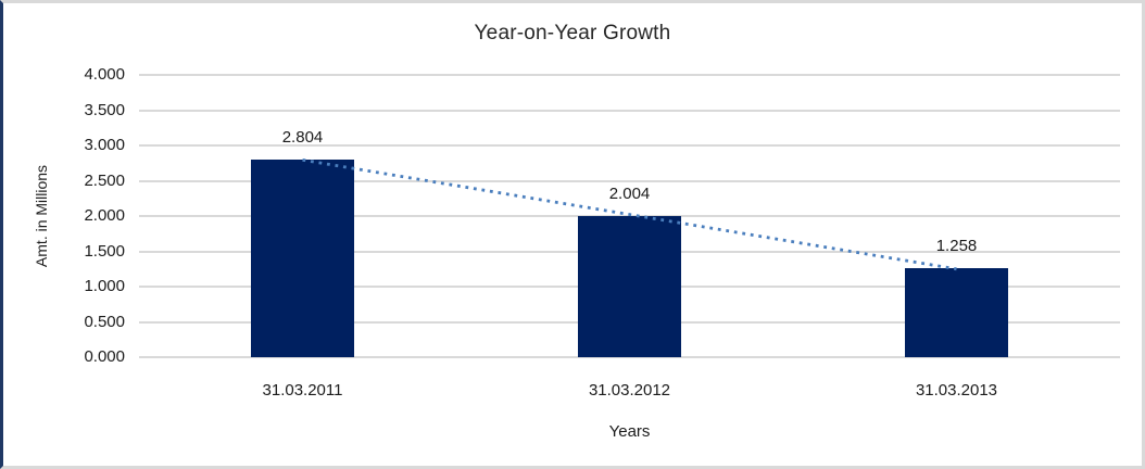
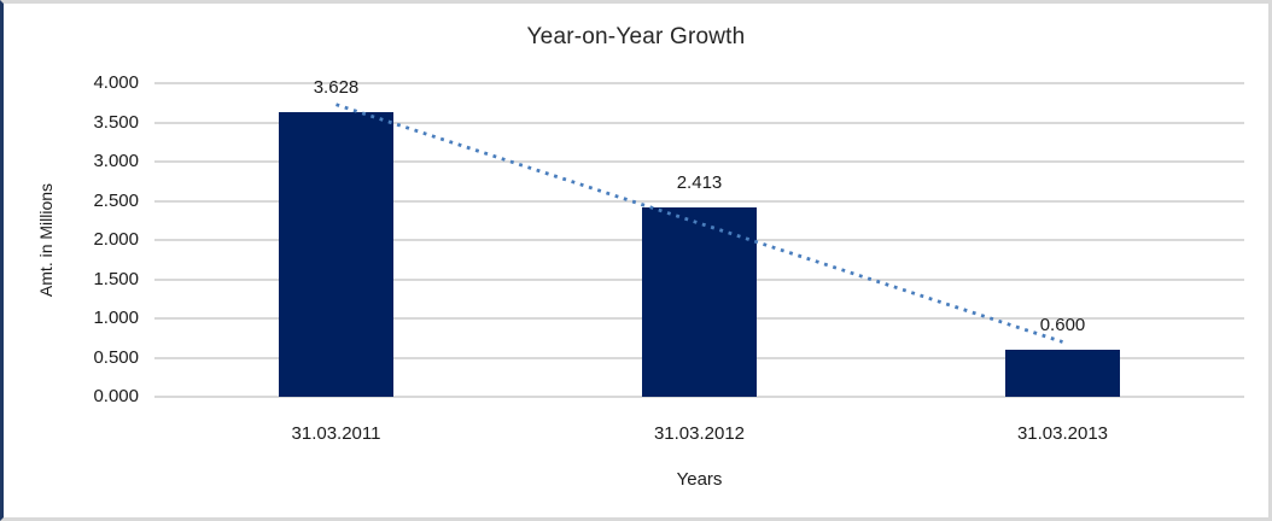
31.03.2011: 2.804 -> 3.628
31.03.2012: 2.004 -> 2.413
31.03.2013: 1.258 -> 0.600
